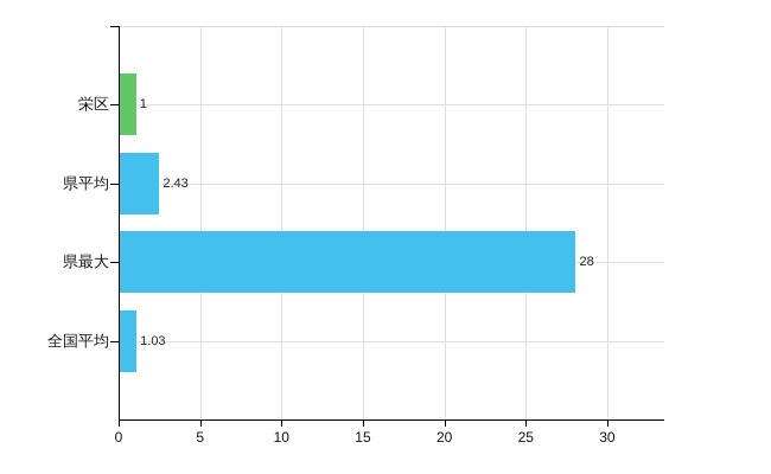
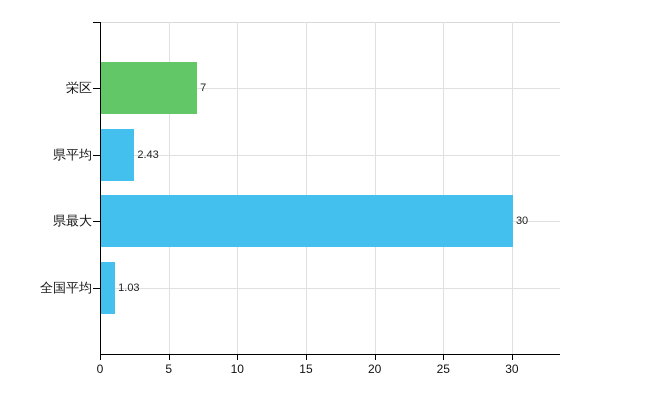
栄区: 1 -> 7
県最大: 28 -> 30
